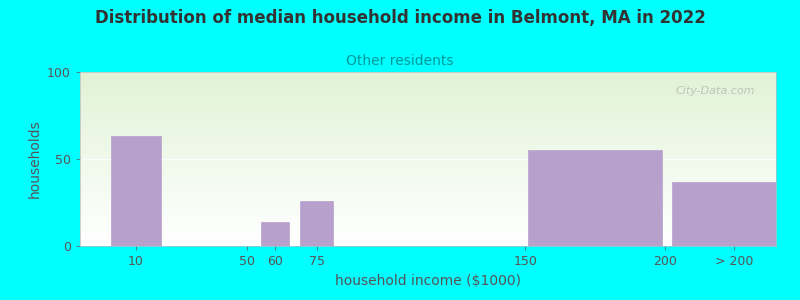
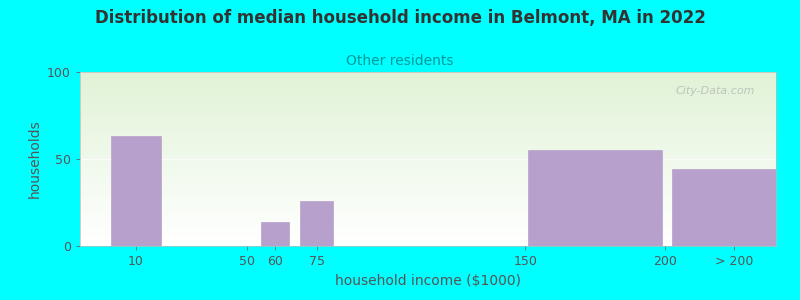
> 200: 37 -> 44
